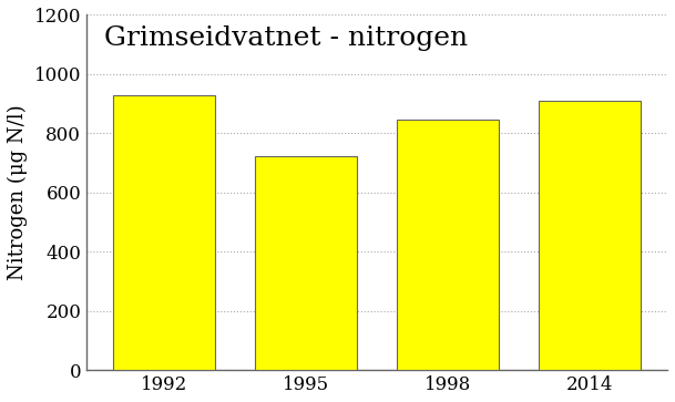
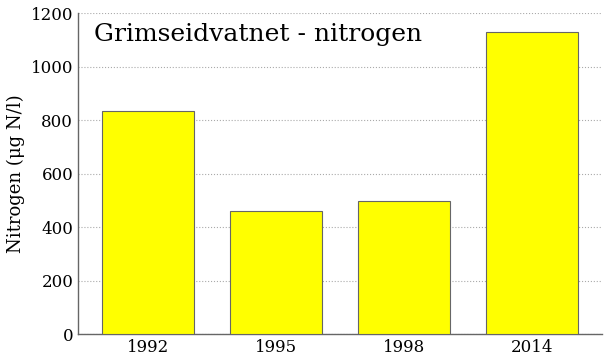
1992: 930 -> 835
1995: 723 -> 460
1998: 848 -> 500
2014: 908 -> 1130
